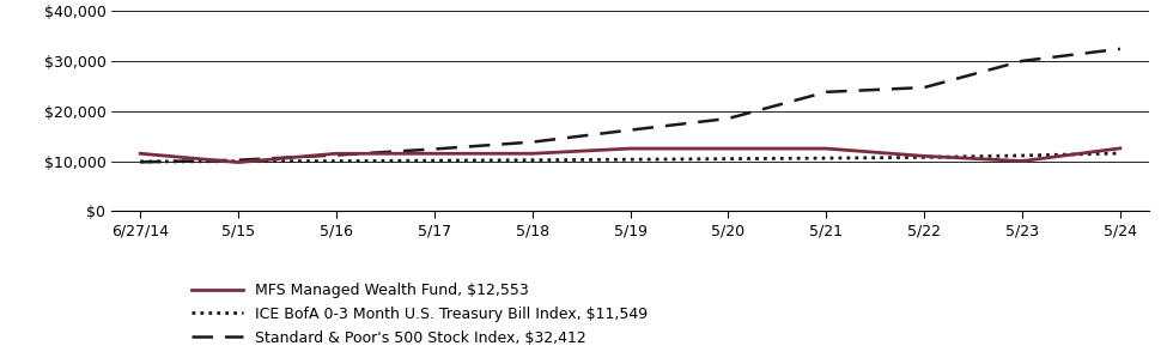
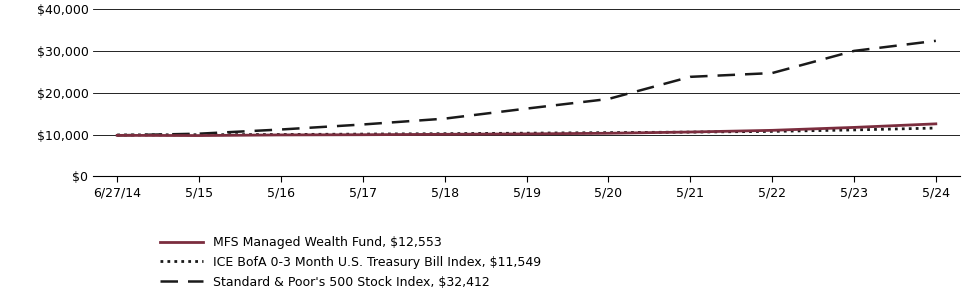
MFS Managed Wealth Fund, $12,553/6/27/14: $11,500 -> $9,800
MFS Managed Wealth Fund, $12,553/5/16: $11,500 -> $9,900
MFS Managed Wealth Fund, $12,553/5/17: $11,500 -> $10,000
MFS Managed Wealth Fund, $12,553/5/18: $11,500 -> $10,000
MFS Managed Wealth Fund, $12,553/5/19: $12,500 -> $10,200
MFS Managed Wealth Fund, $12,553/5/20: $12,500 -> $10,300
MFS Managed Wealth Fund, $12,553/5/21: $12,500 -> $10,600
MFS Managed Wealth Fund, $12,553/5/23: $10,000 -> $11,700
